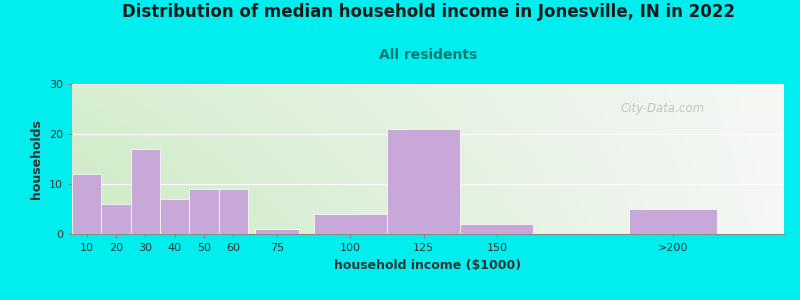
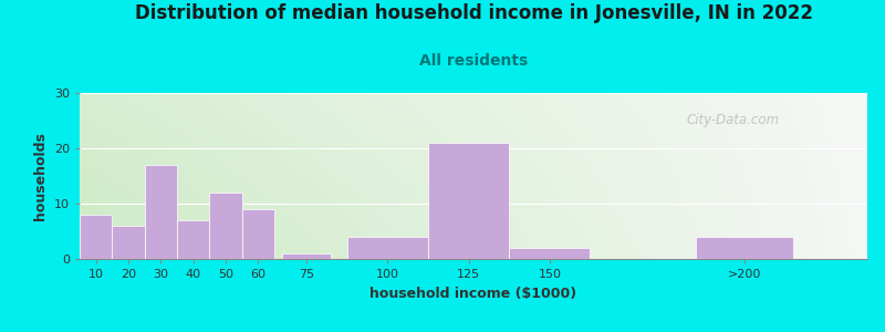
10: 12 -> 8
50: 9 -> 12
>200: 5 -> 4
